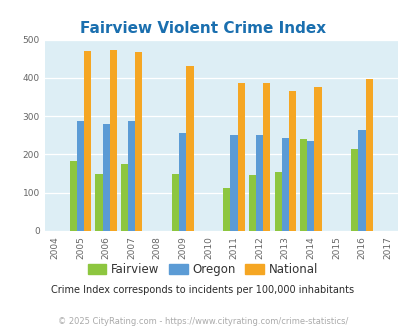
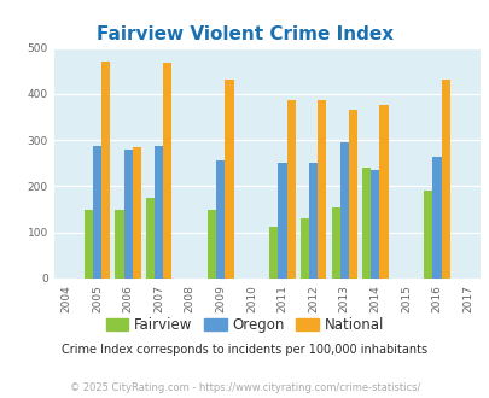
Fairview/2005: 183 -> 150
National/2006: 473 -> 285
Fairview/2012: 145 -> 130
Oregon/2013: 244 -> 295
Fairview/2016: 213 -> 190
National/2016: 397 -> 430
